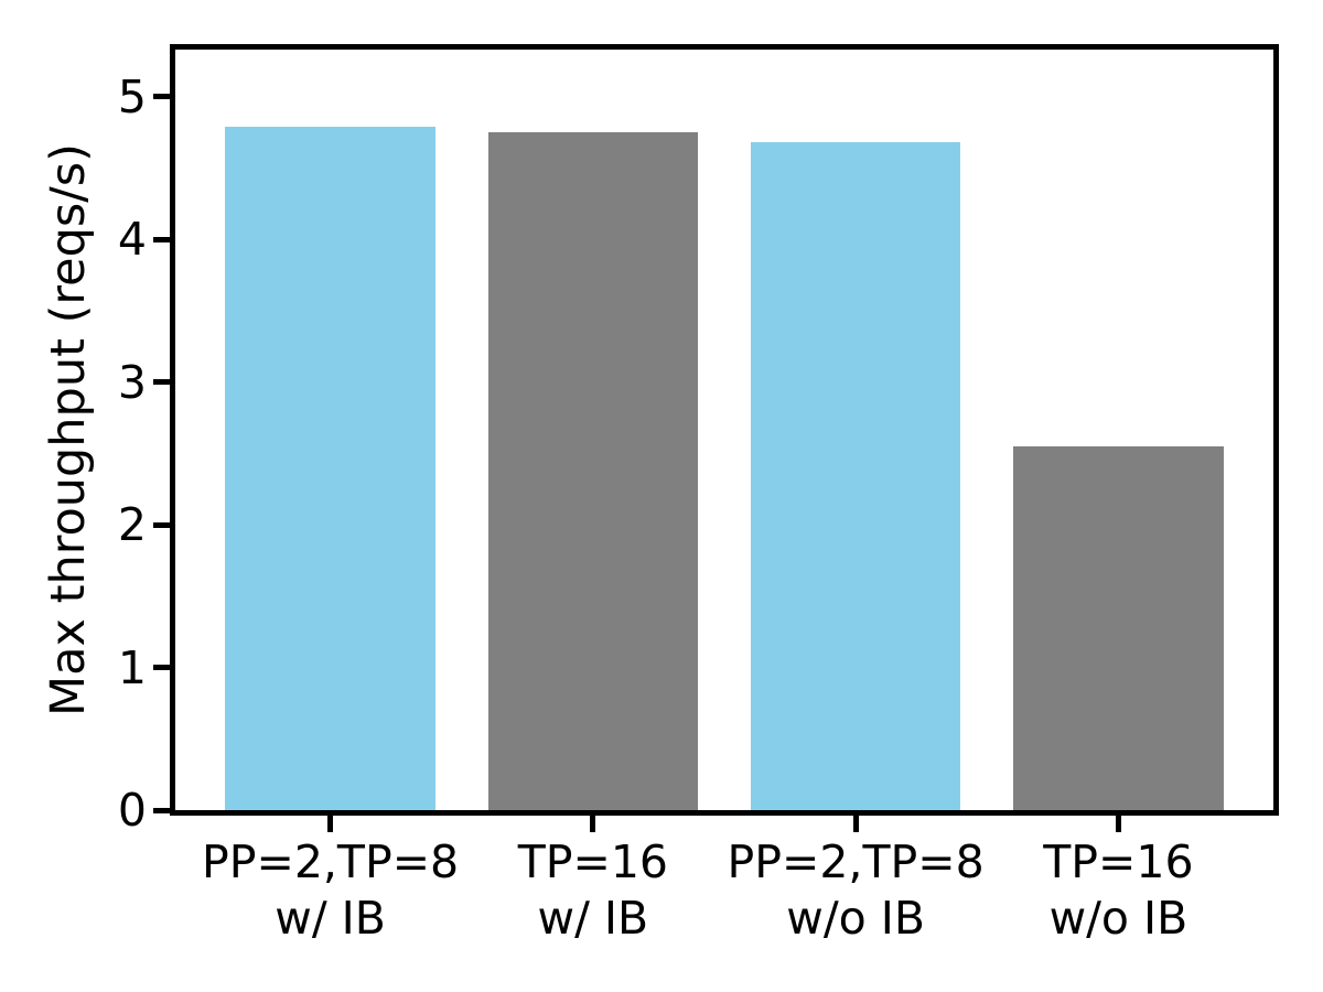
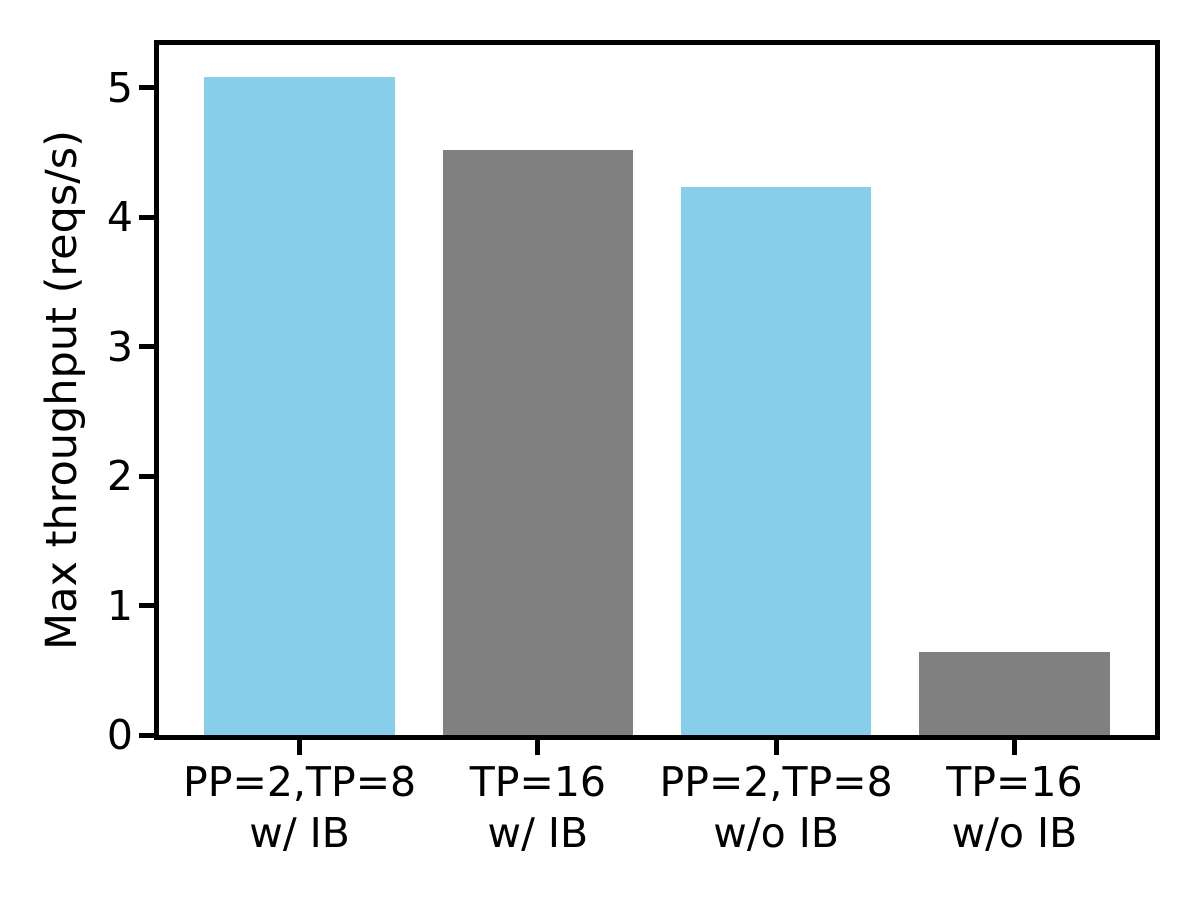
PP=2,TP=8 w/ IB: 4.79 -> 5.08
TP=16 w/ IB: 4.75 -> 4.52
PP=2,TP=8 w/o IB: 4.68 -> 4.23
TP=16 w/o IB: 2.55 -> 0.64
